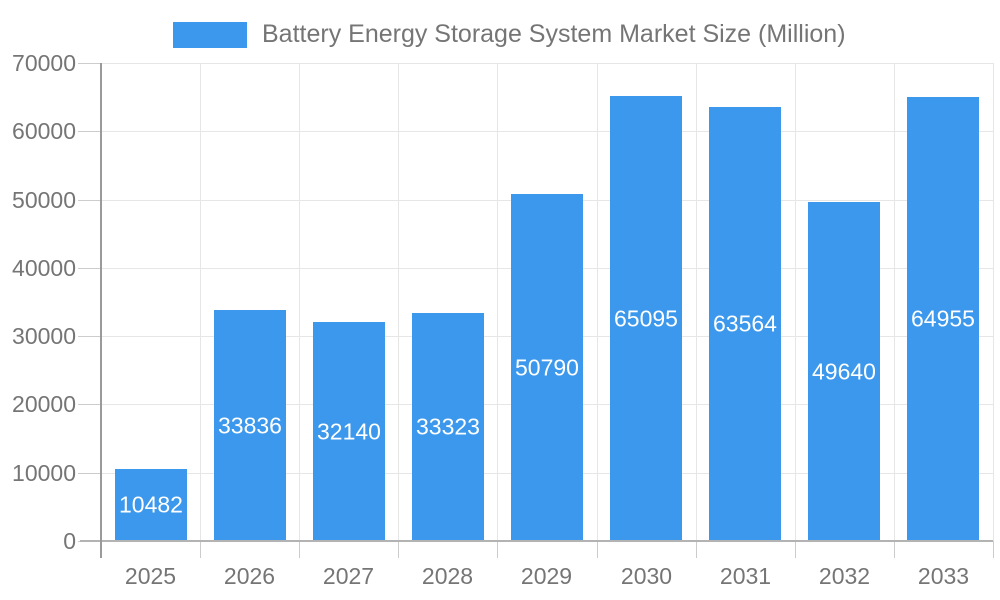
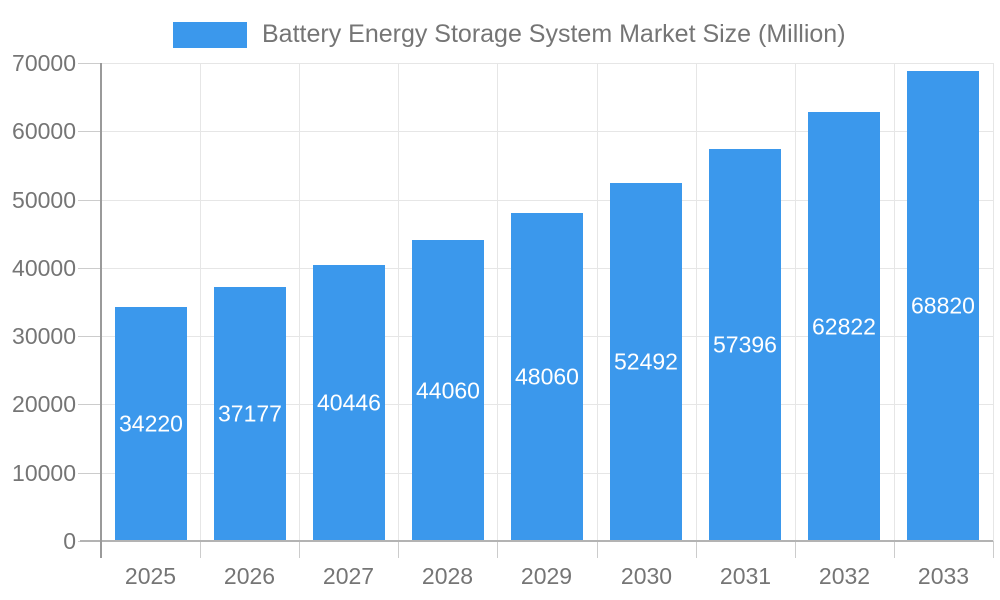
2025: 10482 -> 34220
2026: 33836 -> 37177
2027: 32140 -> 40446
2028: 33323 -> 44060
2029: 50790 -> 48060
2030: 65095 -> 52492
2031: 63564 -> 57396
2032: 49640 -> 62822
2033: 64955 -> 68820
